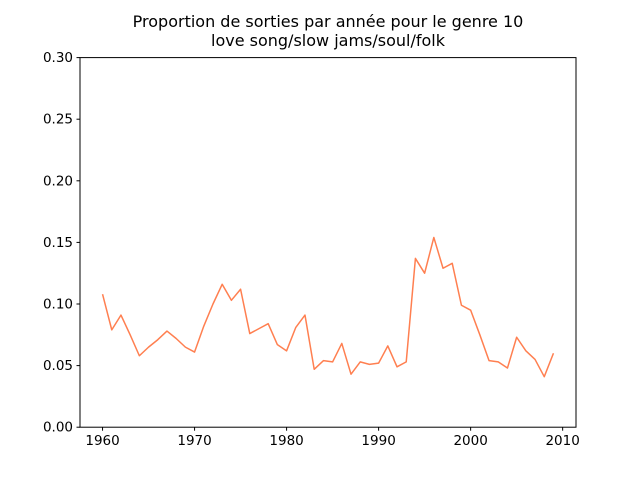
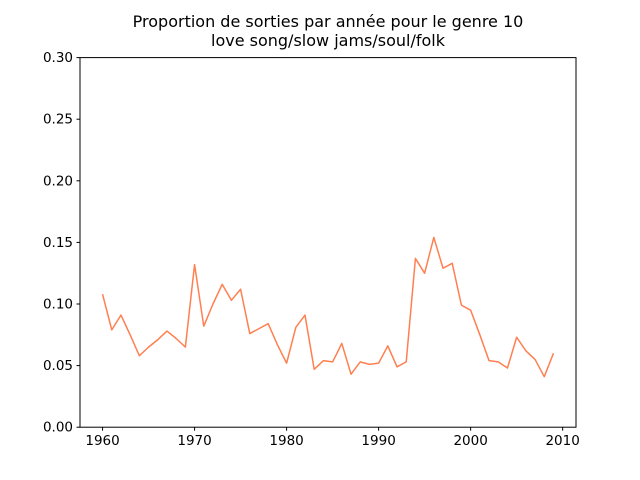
1970: 0.061 -> 0.132
1980: 0.062 -> 0.052
